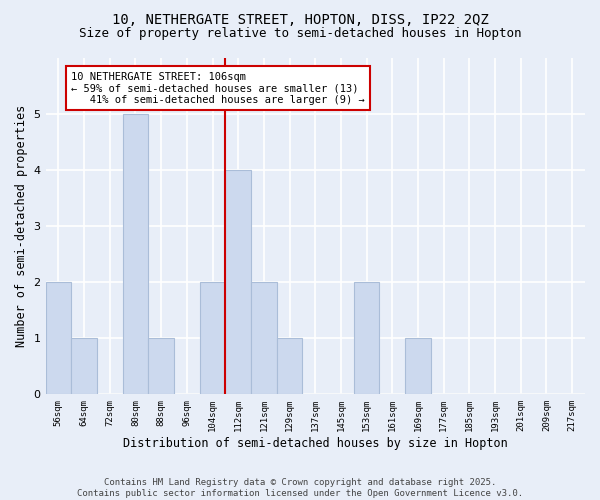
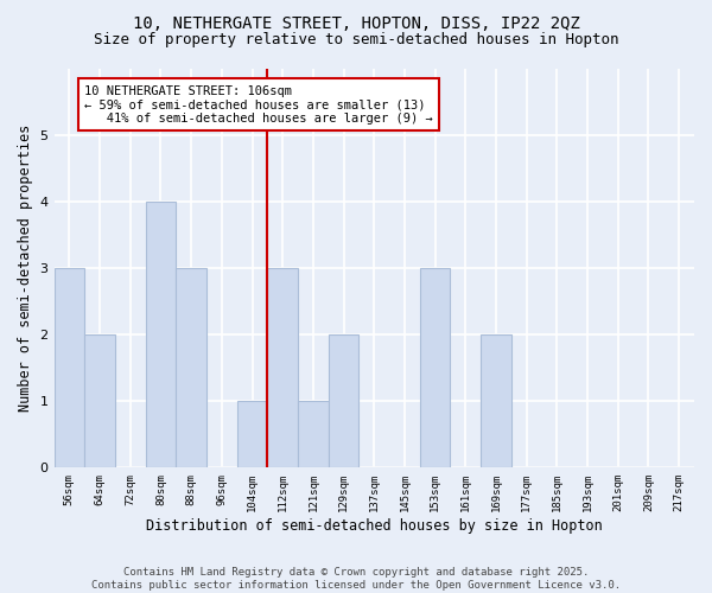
56sqm: 2 -> 3
64sqm: 1 -> 2
80sqm: 5 -> 4
88sqm: 1 -> 3
104sqm: 2 -> 1
112sqm: 4 -> 3
121sqm: 2 -> 1
129sqm: 1 -> 2
153sqm: 2 -> 3
169sqm: 1 -> 2
